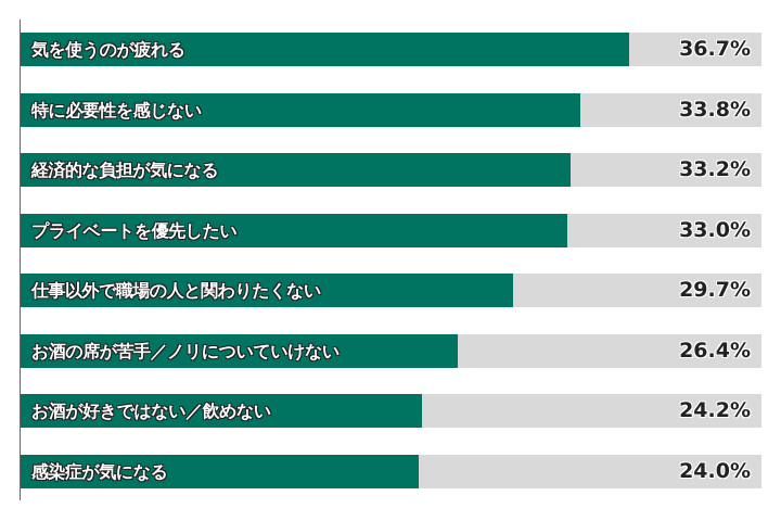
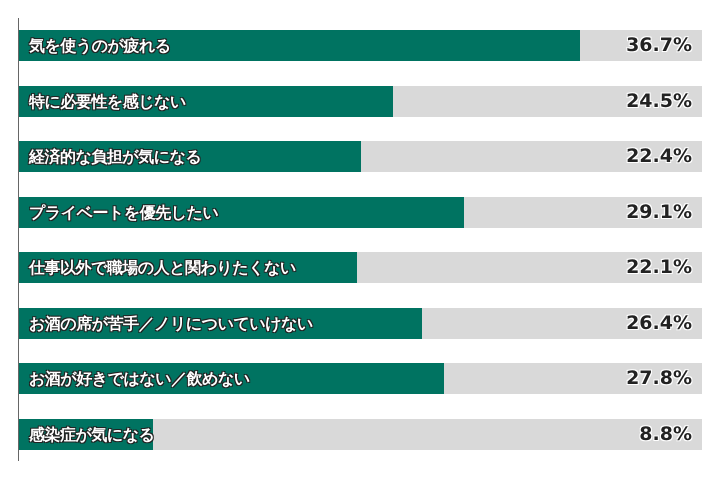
特に必要性を感じない: 33.8% -> 24.5%
経済的な負担が気になる: 33.2% -> 22.4%
プライベートを優先したい: 33.0% -> 29.1%
仕事以外で職場の人と関わりたくない: 29.7% -> 22.1%
お酒が好きではない／飲めない: 24.2% -> 27.8%
感染症が気になる: 24.0% -> 8.8%
